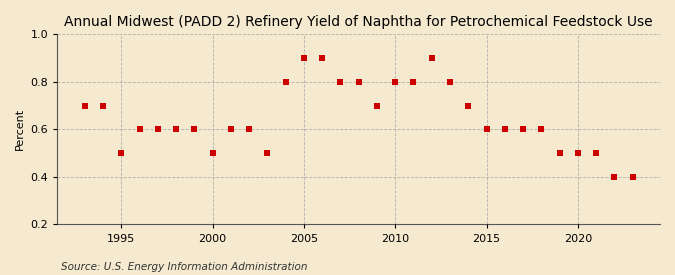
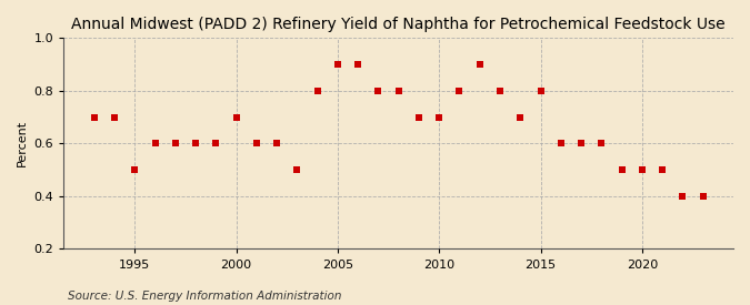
2000: 0.5 -> 0.7
2010: 0.8 -> 0.7
2015: 0.6 -> 0.8
